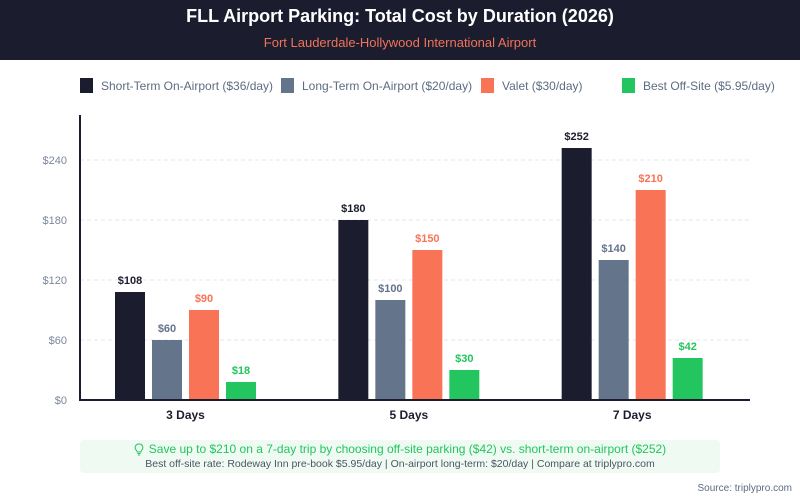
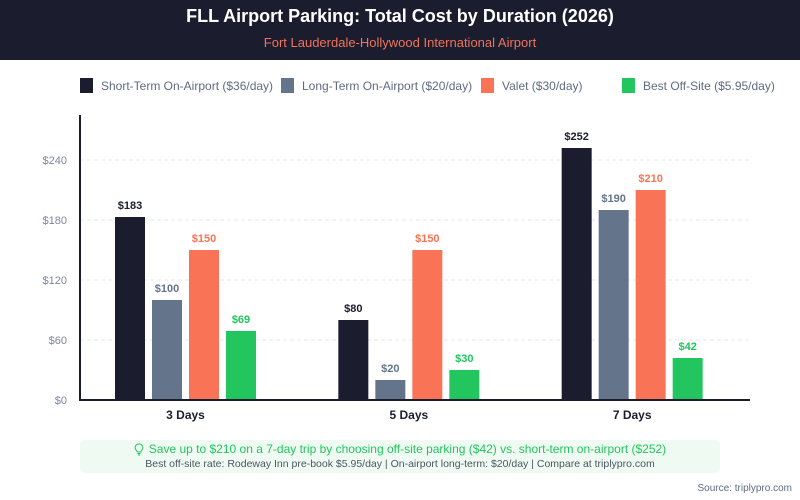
Short-Term On-Airport ($36/day)/3 Days: $108 -> $183
Long-Term On-Airport ($20/day)/3 Days: $60 -> $100
Valet ($30/day)/3 Days: $90 -> $150
Best Off-Site ($5.95/day)/3 Days: $18 -> $69
Short-Term On-Airport ($36/day)/5 Days: $180 -> $80
Long-Term On-Airport ($20/day)/5 Days: $100 -> $20
Long-Term On-Airport ($20/day)/7 Days: $140 -> $190
